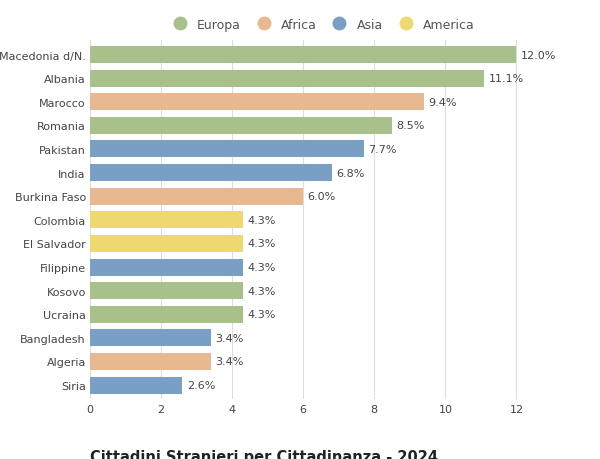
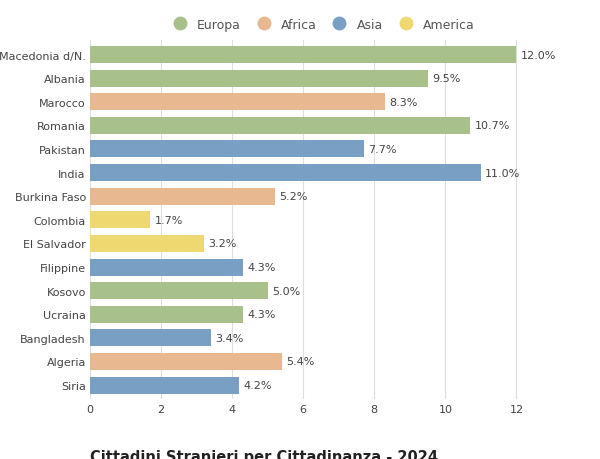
Albania: 11.1% -> 9.5%
Marocco: 9.4% -> 8.3%
Romania: 8.5% -> 10.7%
India: 6.8% -> 11.0%
Burkina Faso: 6.0% -> 5.2%
Colombia: 4.3% -> 1.7%
El Salvador: 4.3% -> 3.2%
Kosovo: 4.3% -> 5.0%
Algeria: 3.4% -> 5.4%
Siria: 2.6% -> 4.2%
